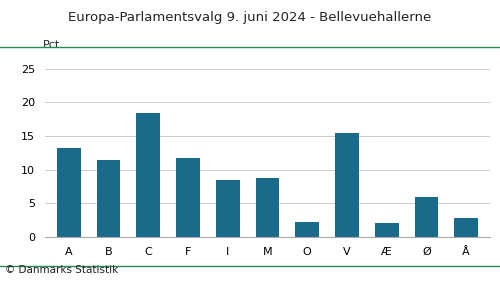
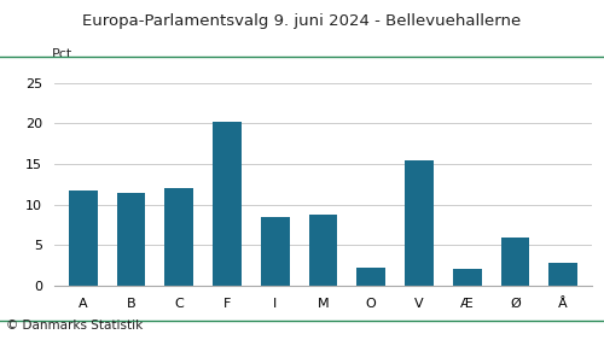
A: 13.2 -> 11.8
C: 18.4 -> 12.0
F: 11.8 -> 20.2
